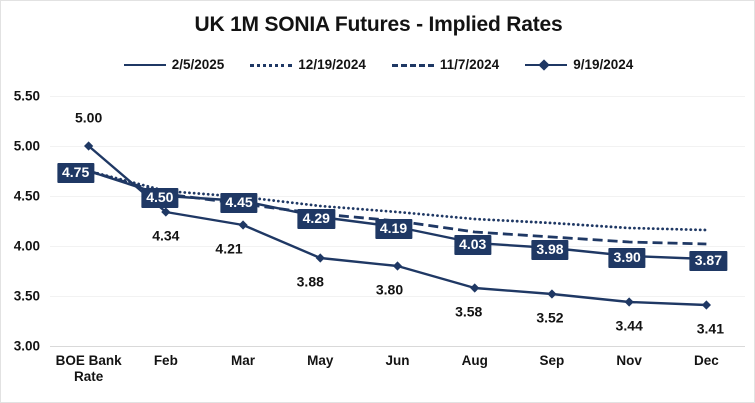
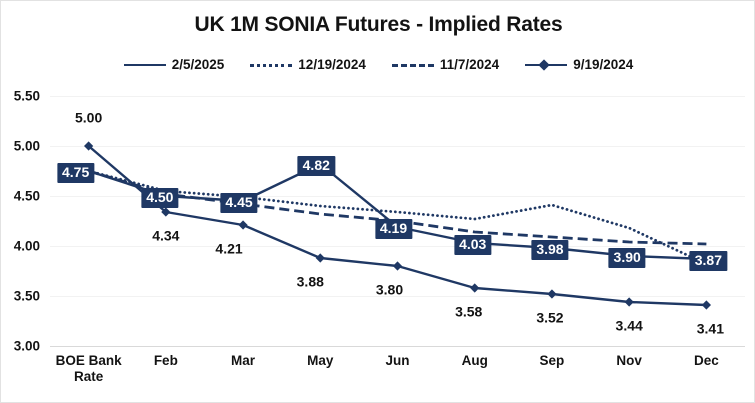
2/5/2025/May: 4.29 -> 4.82
12/19/2024/Sep: 4.23 -> 4.41
12/19/2024/Dec: 4.16 -> 3.82
